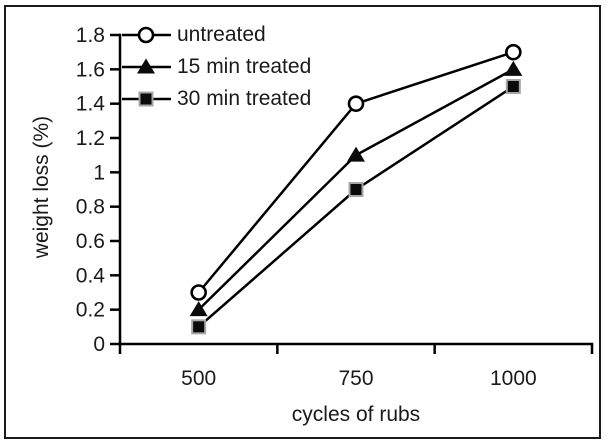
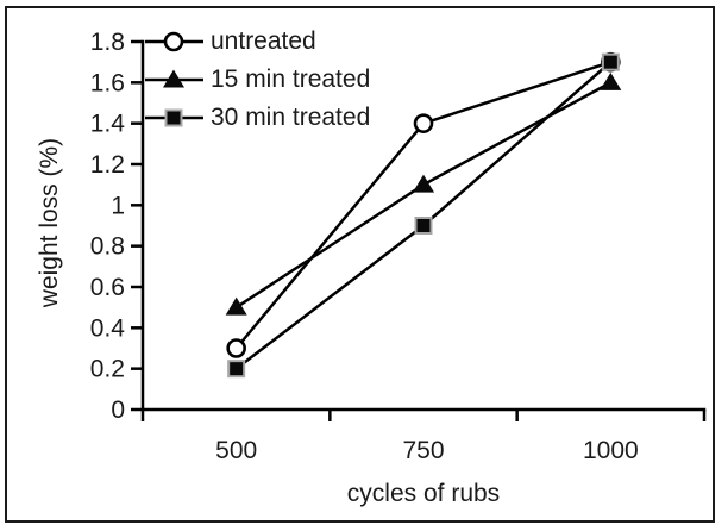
15 min treated/500: 0.2 -> 0.5
30 min treated/500: 0.1 -> 0.2
30 min treated/1000: 1.5 -> 1.7
